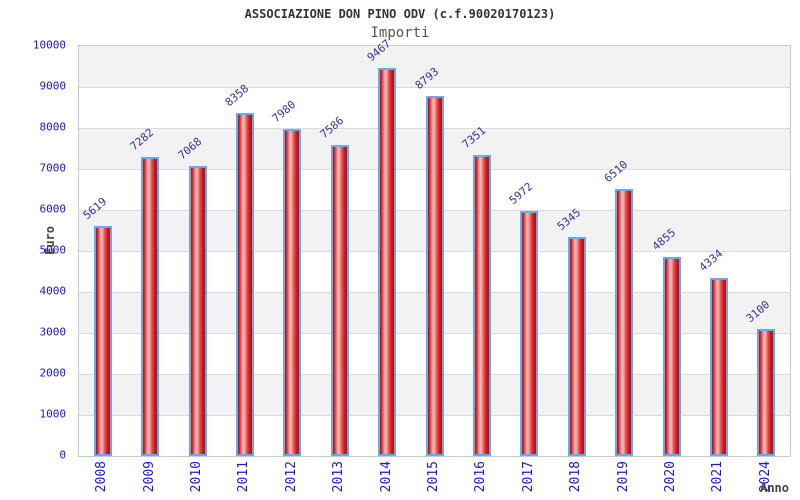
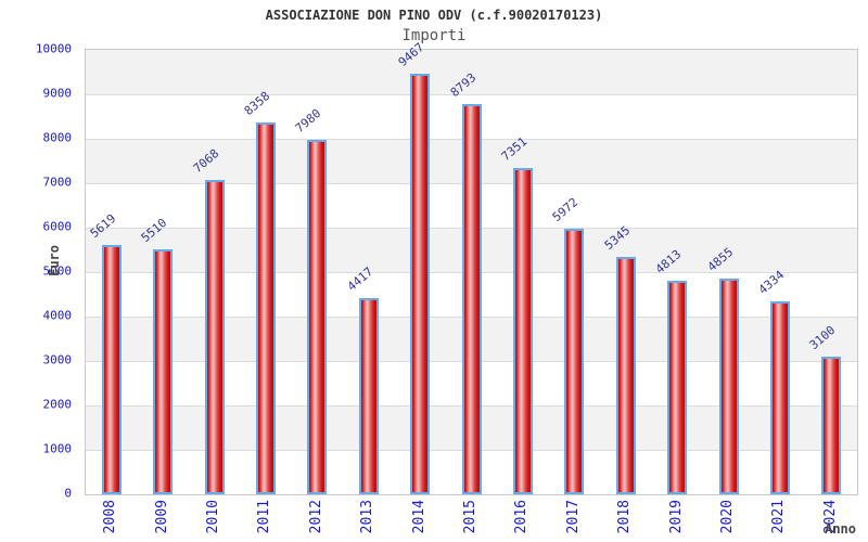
2009: 7282 -> 5510
2013: 7586 -> 4417
2019: 6510 -> 4813
